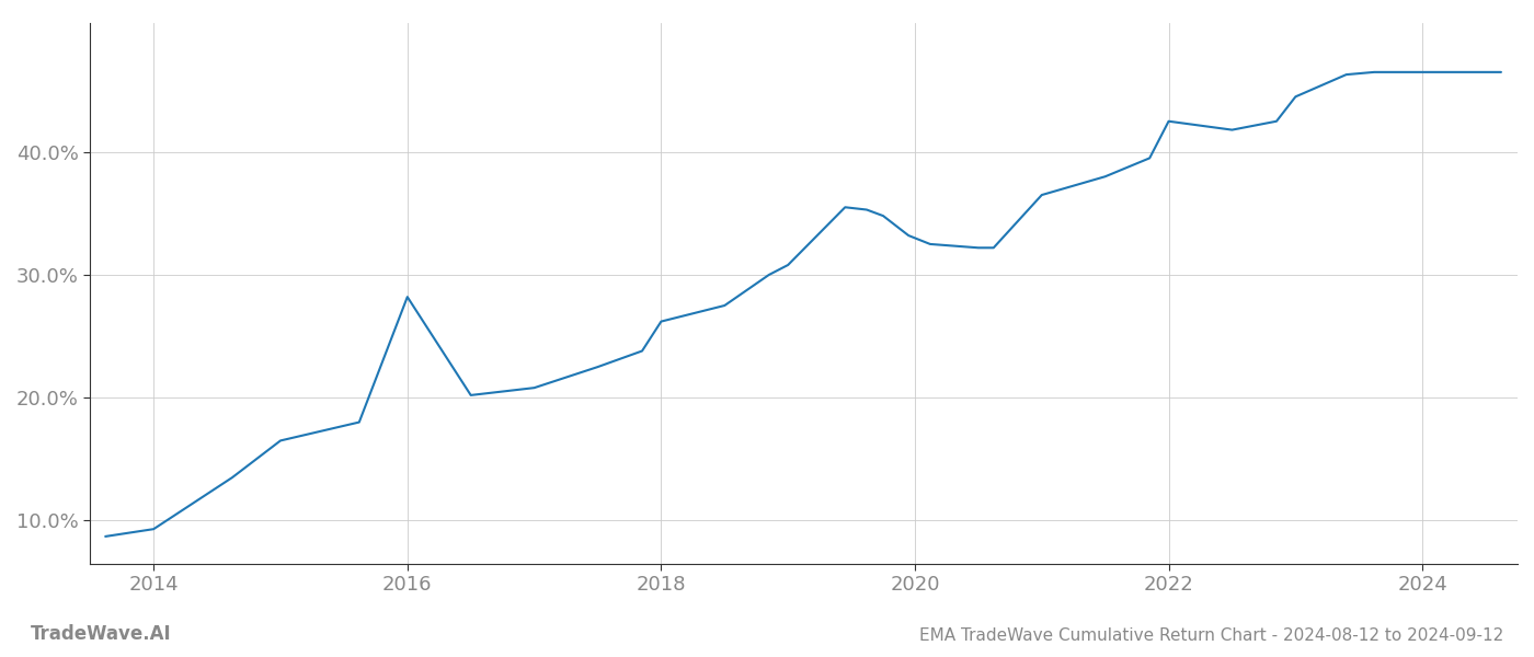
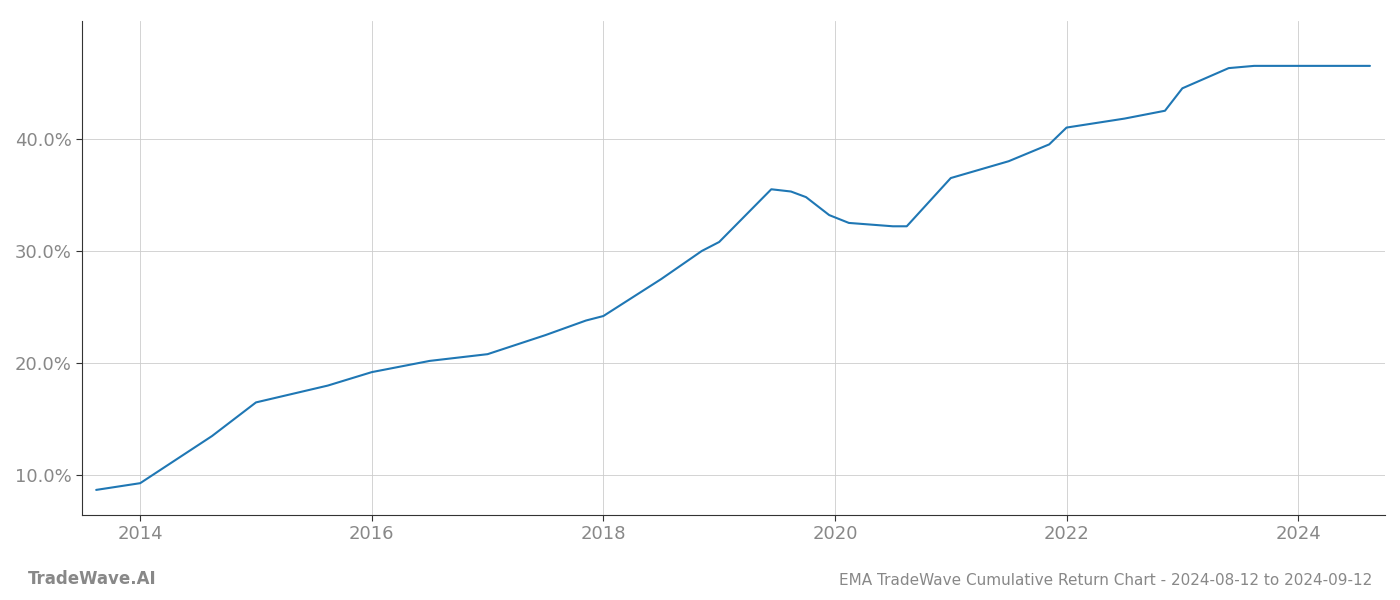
2016: 28.2% -> 19.2%
2018: 26.2% -> 24.2%
2022: 42.5% -> 41.0%
